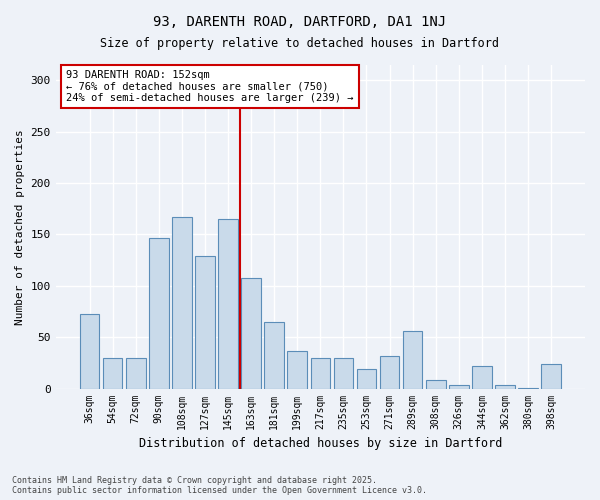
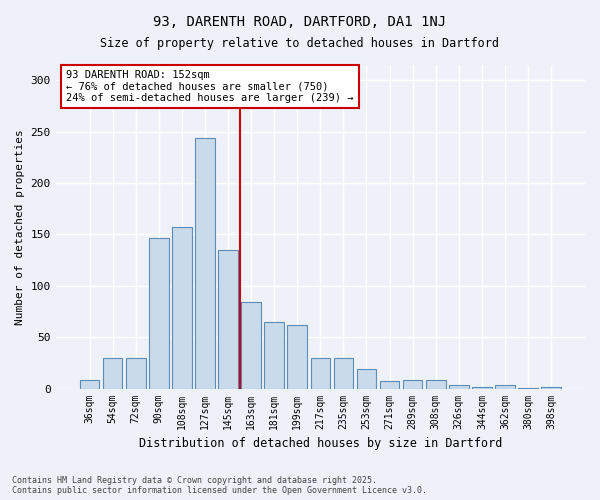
36sqm: 73 -> 8
108sqm: 167 -> 157
127sqm: 129 -> 244
145sqm: 165 -> 135
163sqm: 108 -> 84
199sqm: 37 -> 62
271sqm: 32 -> 7
289sqm: 56 -> 8
344sqm: 22 -> 2
398sqm: 24 -> 2
